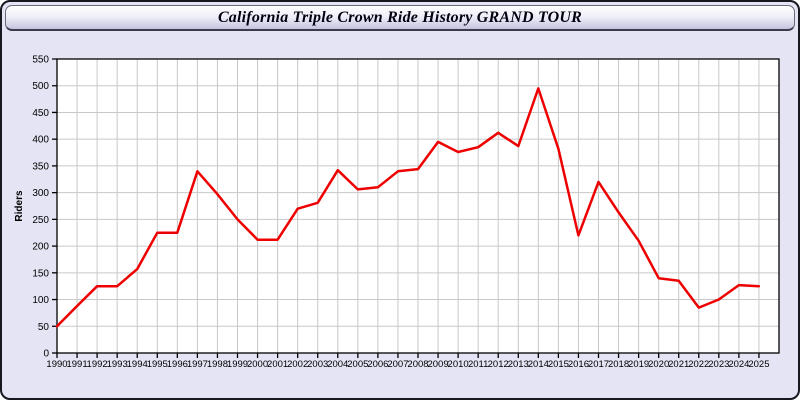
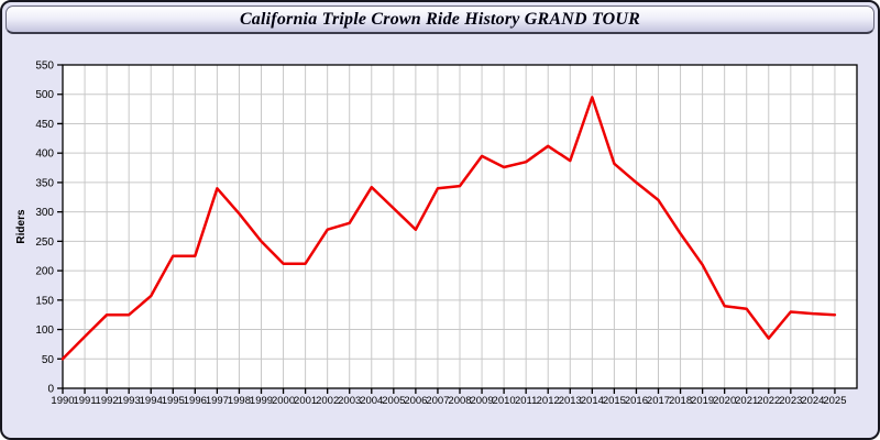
2006: 310 -> 270
2016: 220 -> 350
2023: 100 -> 130
